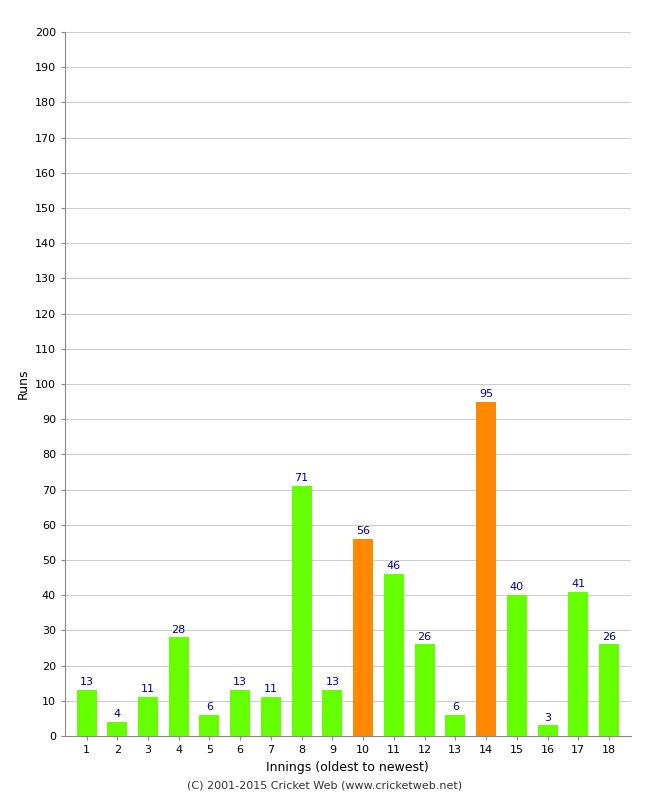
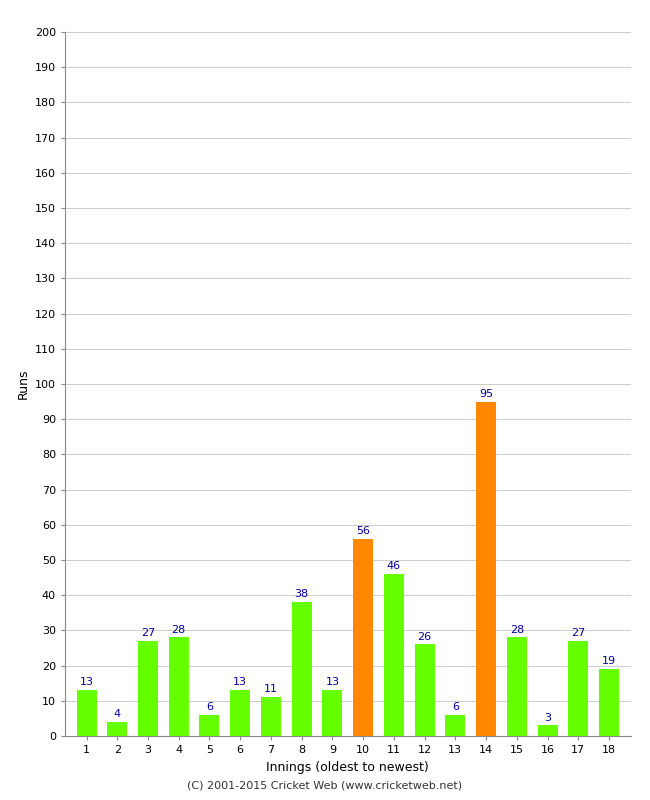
3: 11 -> 27
8: 71 -> 38
15: 40 -> 28
17: 41 -> 27
18: 26 -> 19
